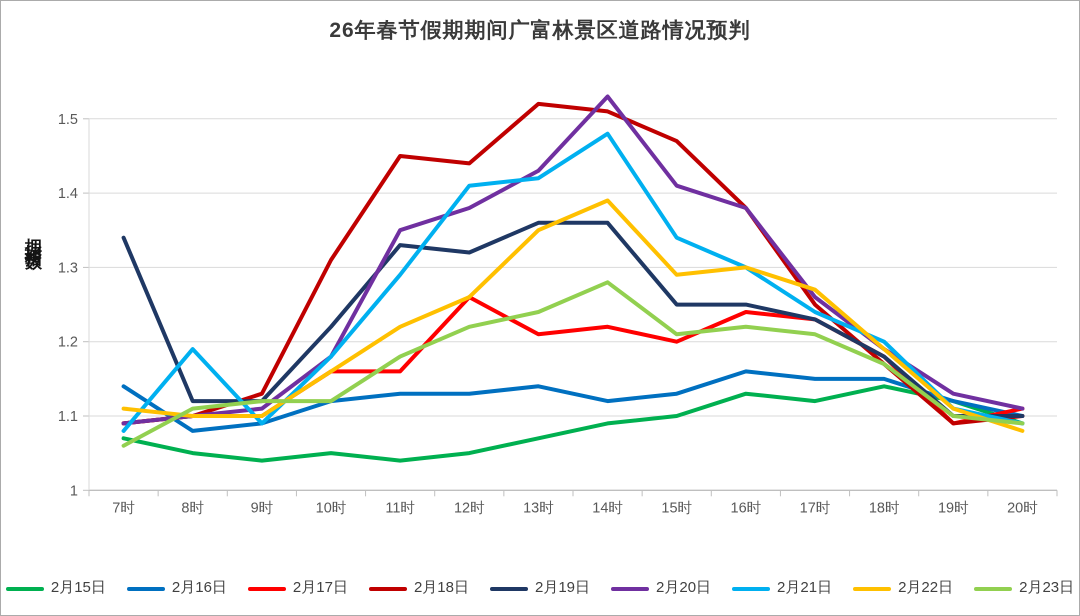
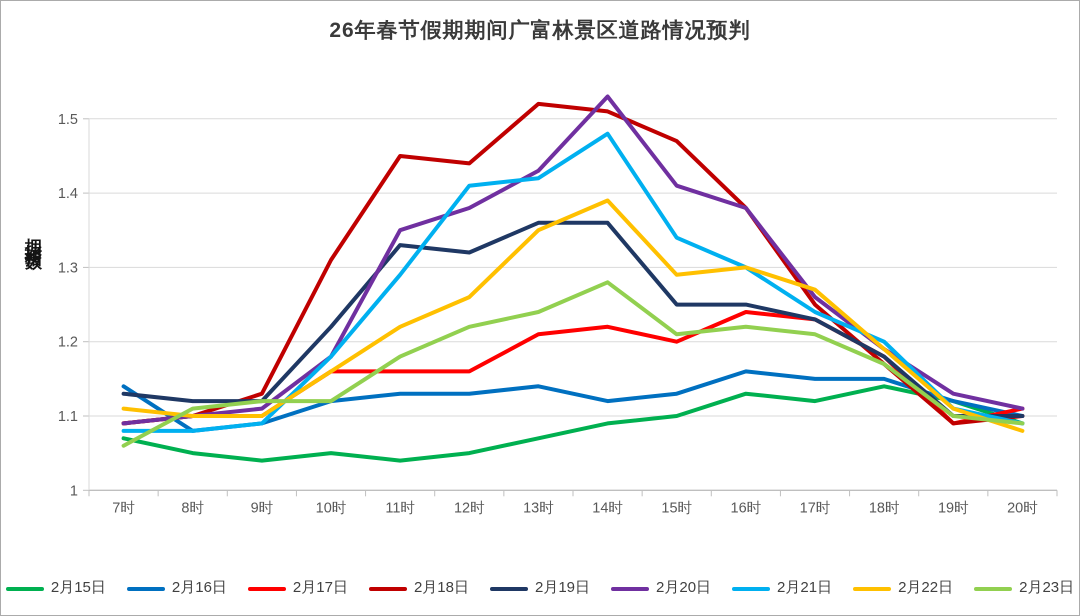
2月19日/7时: 1.34 -> 1.13
2月21日/8时: 1.19 -> 1.08
2月17日/12时: 1.26 -> 1.16
